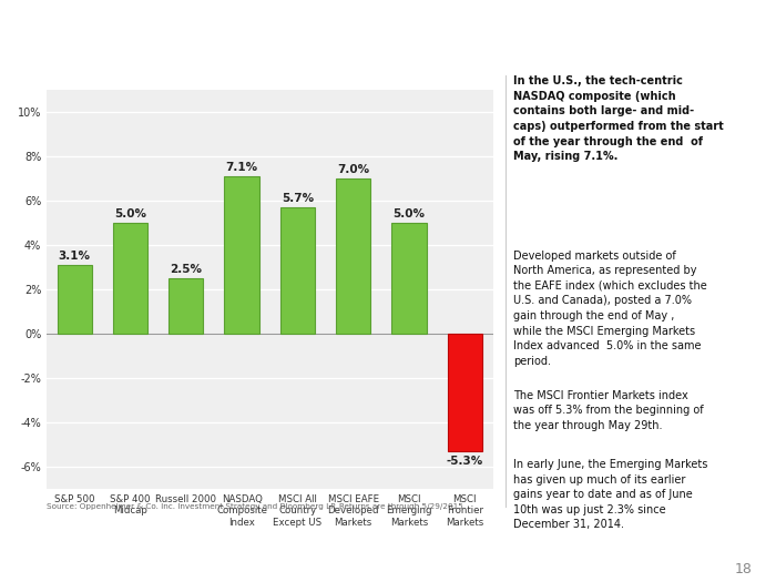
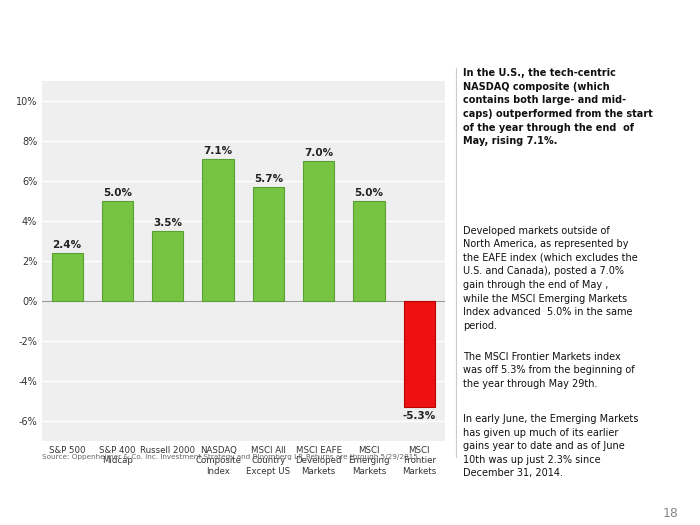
S&P 500: 3.1% -> 2.4%
Russell 2000: 2.5% -> 3.5%
